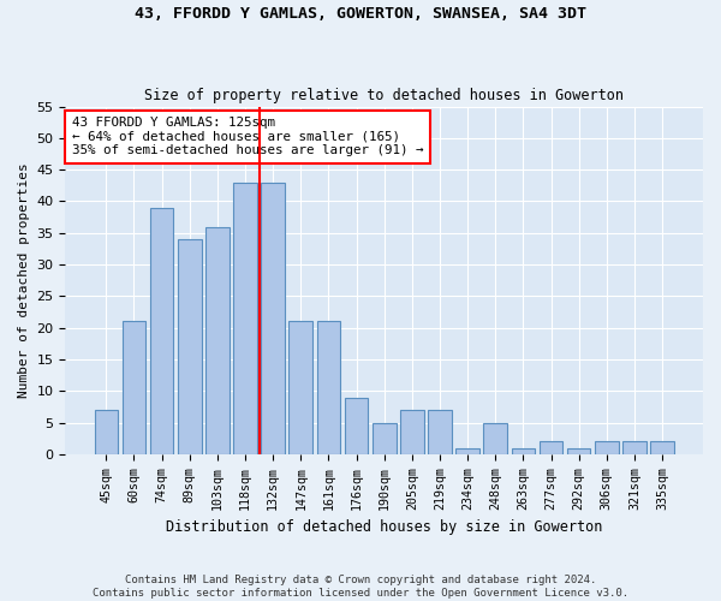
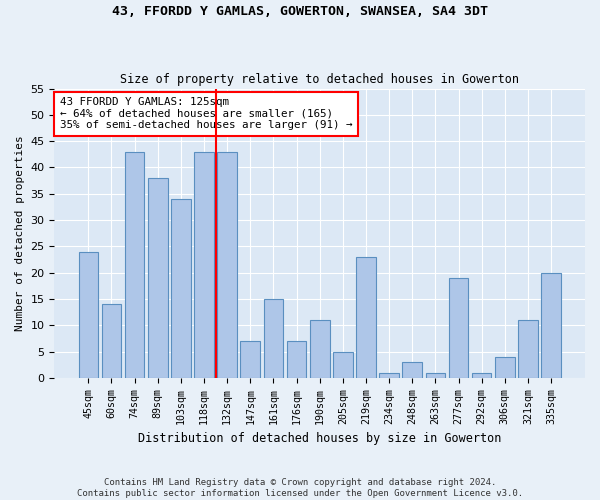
45sqm: 7 -> 24
60sqm: 21 -> 14
74sqm: 39 -> 43
89sqm: 34 -> 38
103sqm: 36 -> 34
147sqm: 21 -> 7
161sqm: 21 -> 15
176sqm: 9 -> 7
190sqm: 5 -> 11
205sqm: 7 -> 5
219sqm: 7 -> 23
248sqm: 5 -> 3
277sqm: 2 -> 19
306sqm: 2 -> 4
321sqm: 2 -> 11
335sqm: 2 -> 20
